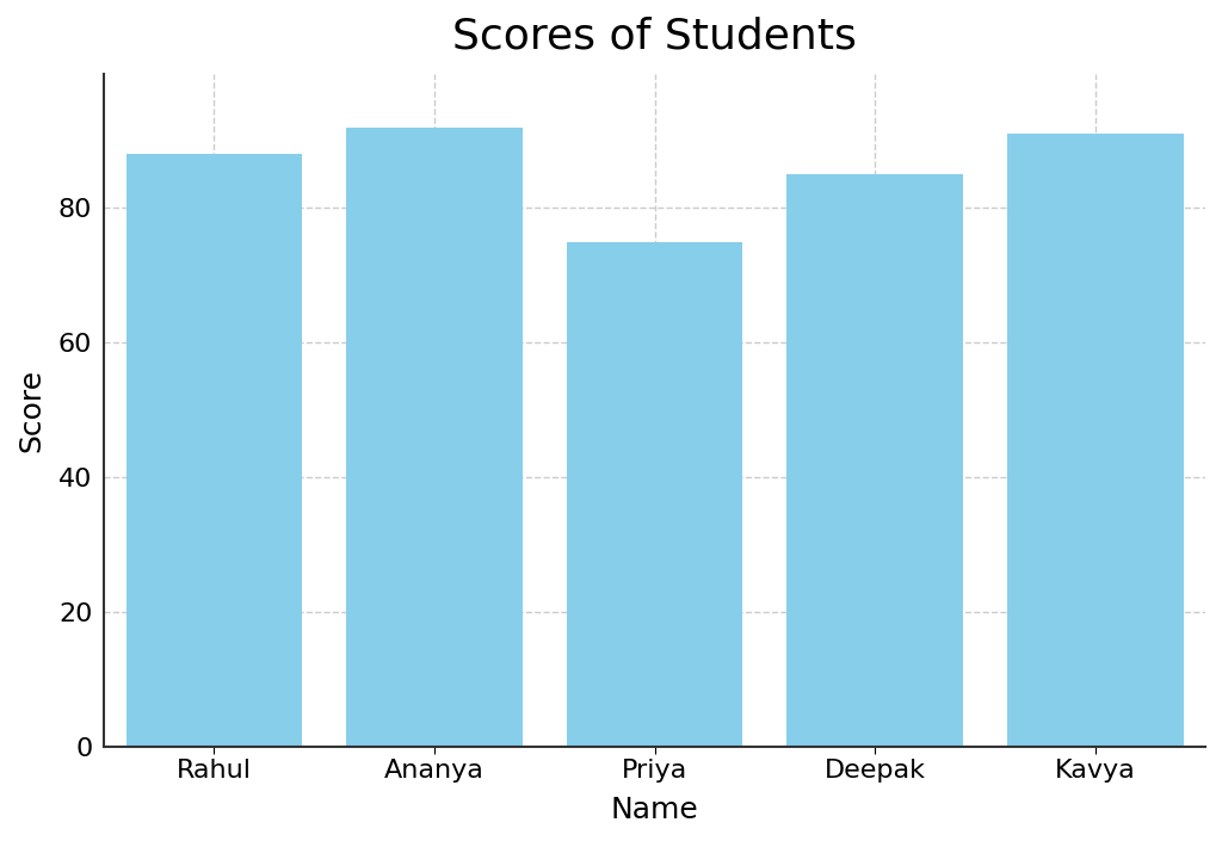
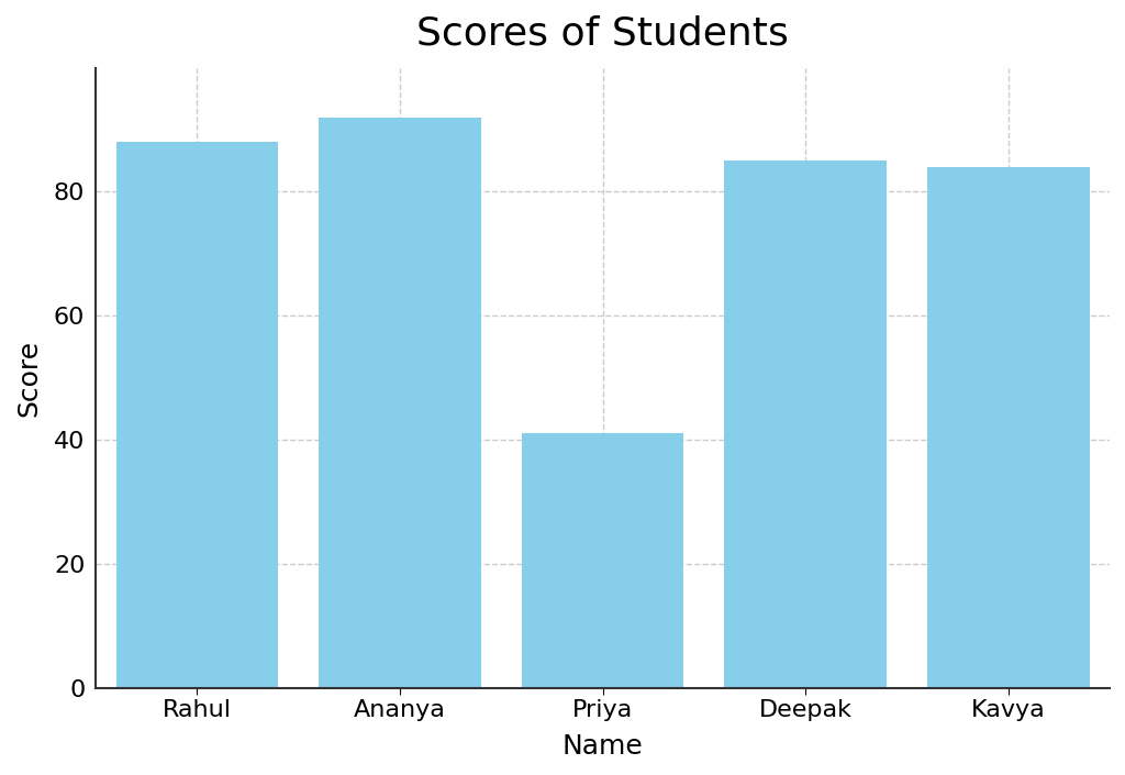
Priya: 75 -> 41
Kavya: 91 -> 84
